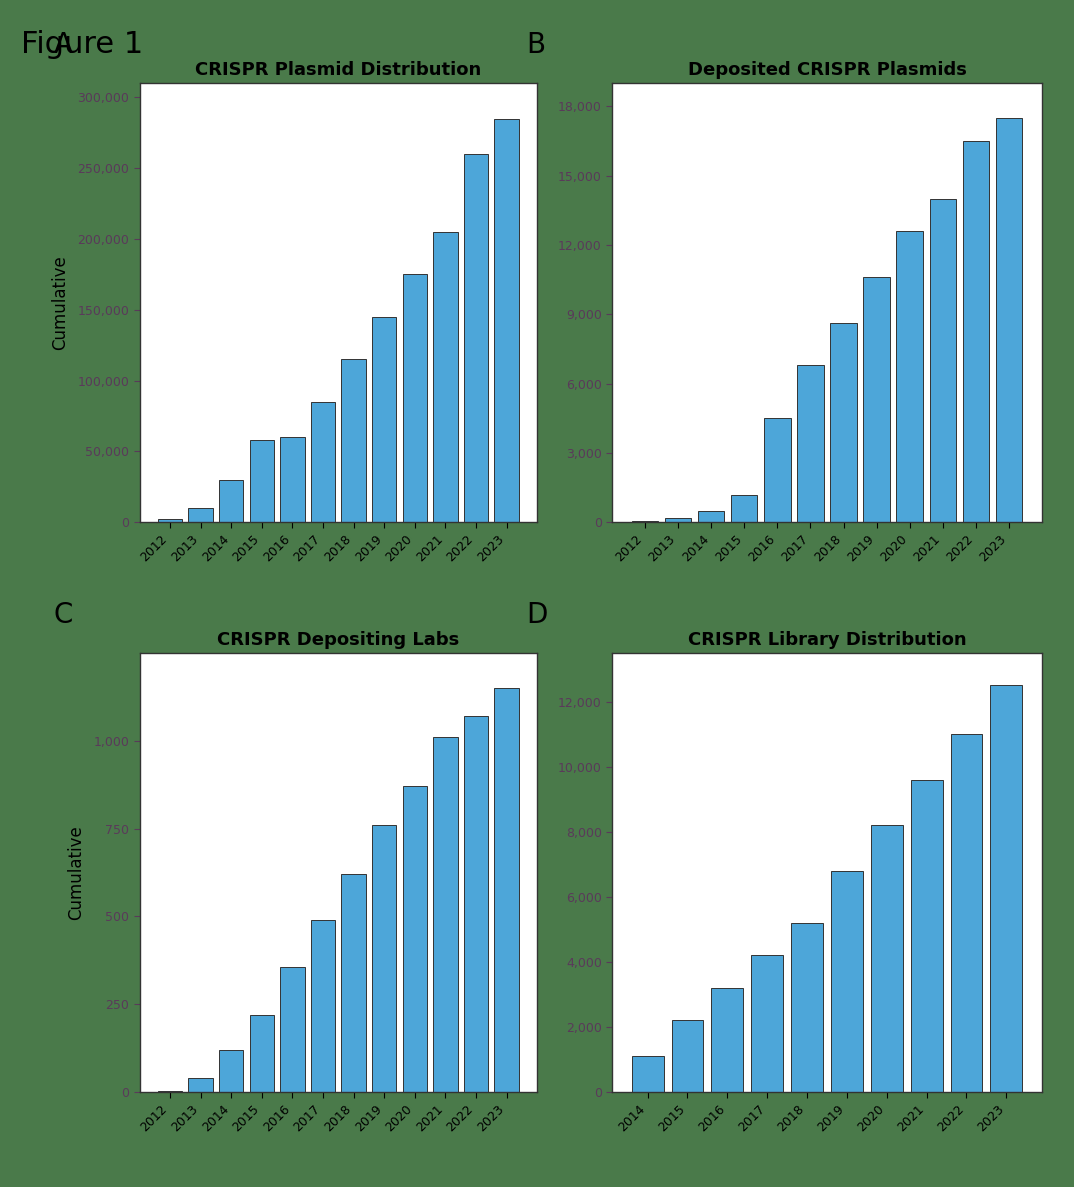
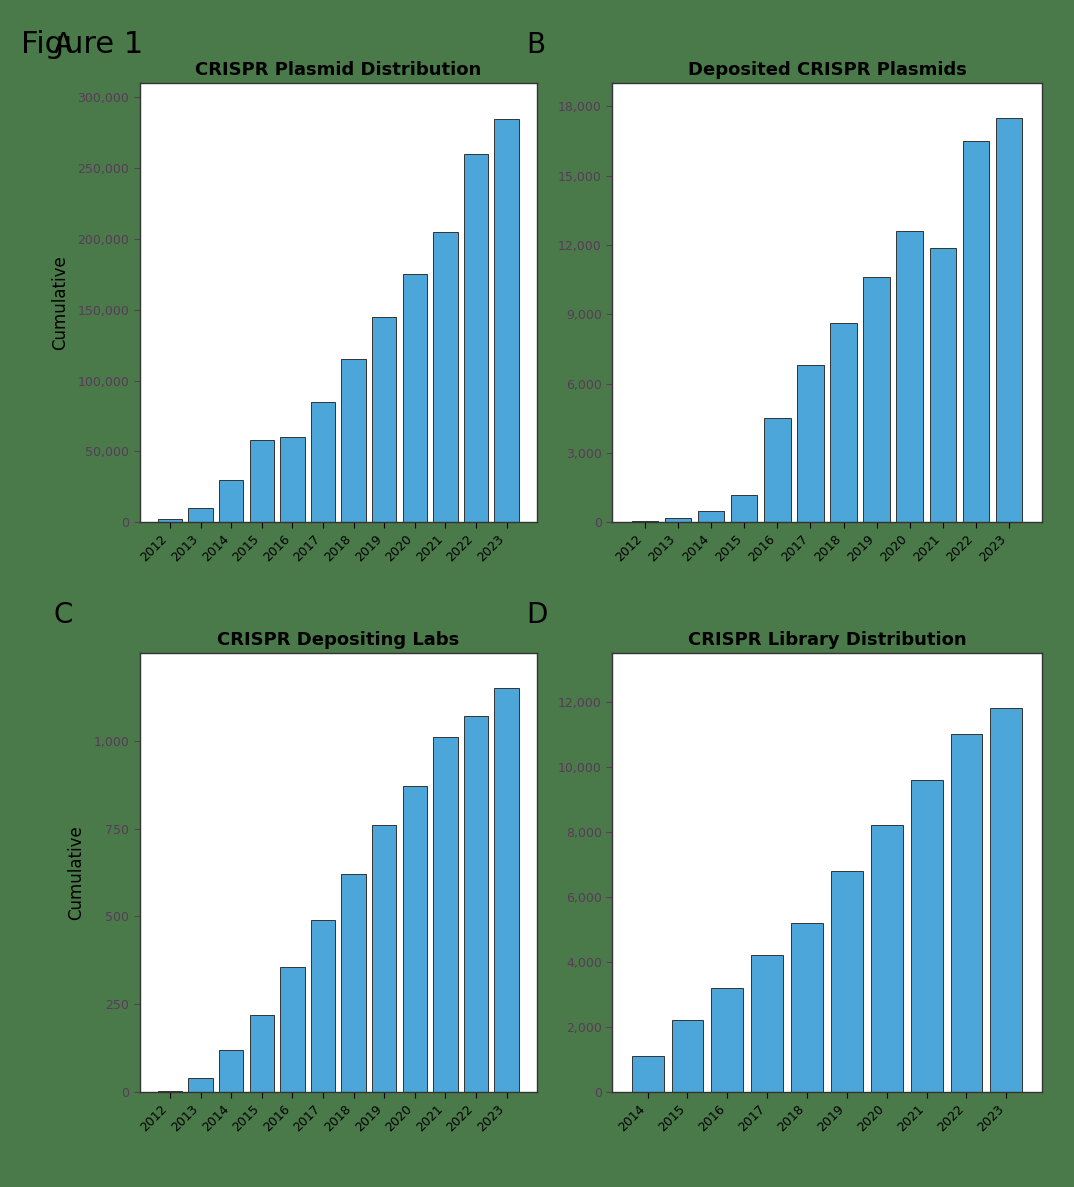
Deposited CRISPR Plasmids/2021: 14,000 -> 11,850
CRISPR Library Distribution/2023: 12,500 -> 11,800
